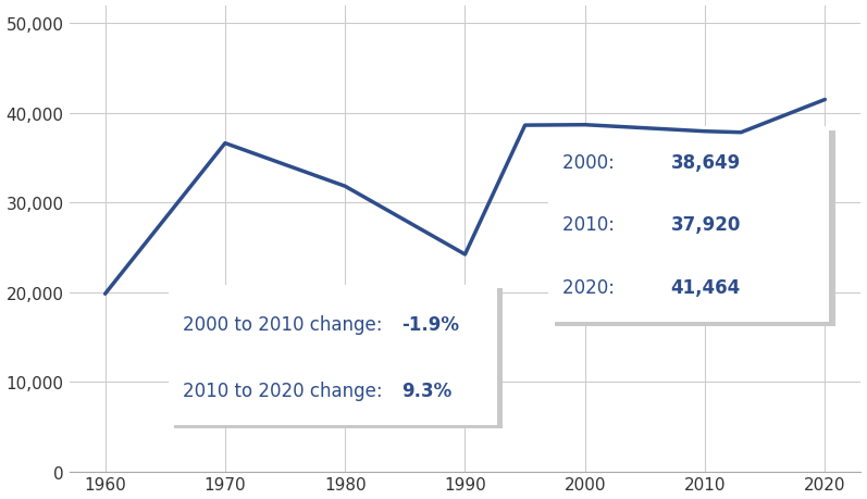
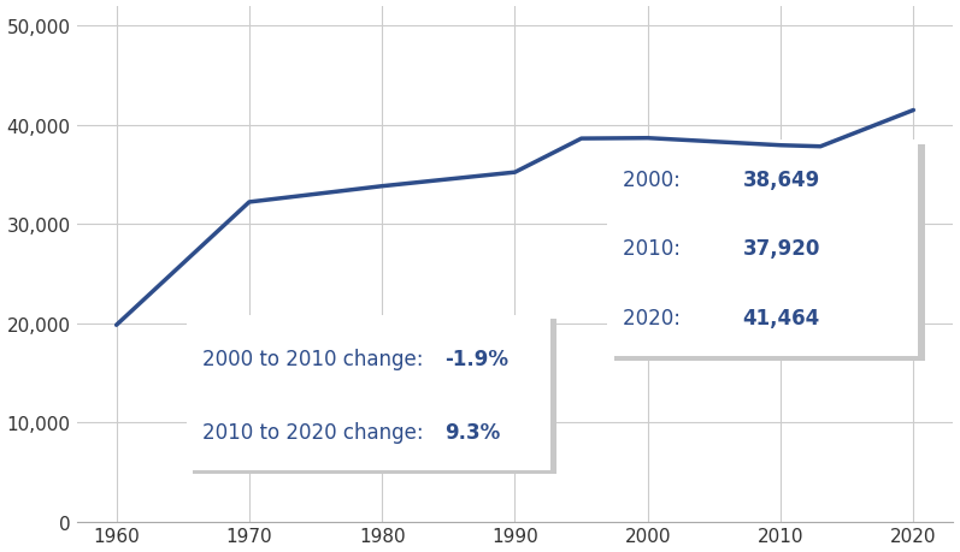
1970: 36,600 -> 32,200
1980: 31,800 -> 33,800
1990: 24,200 -> 35,200
